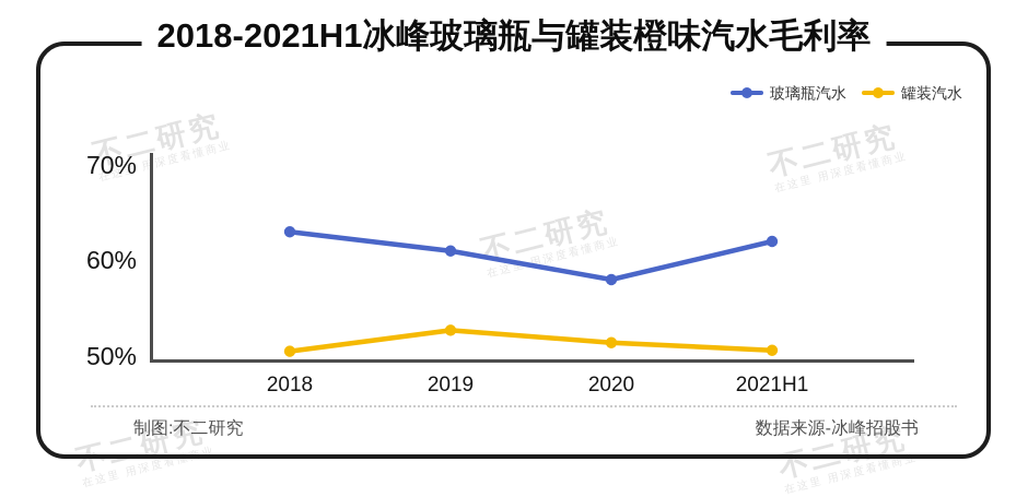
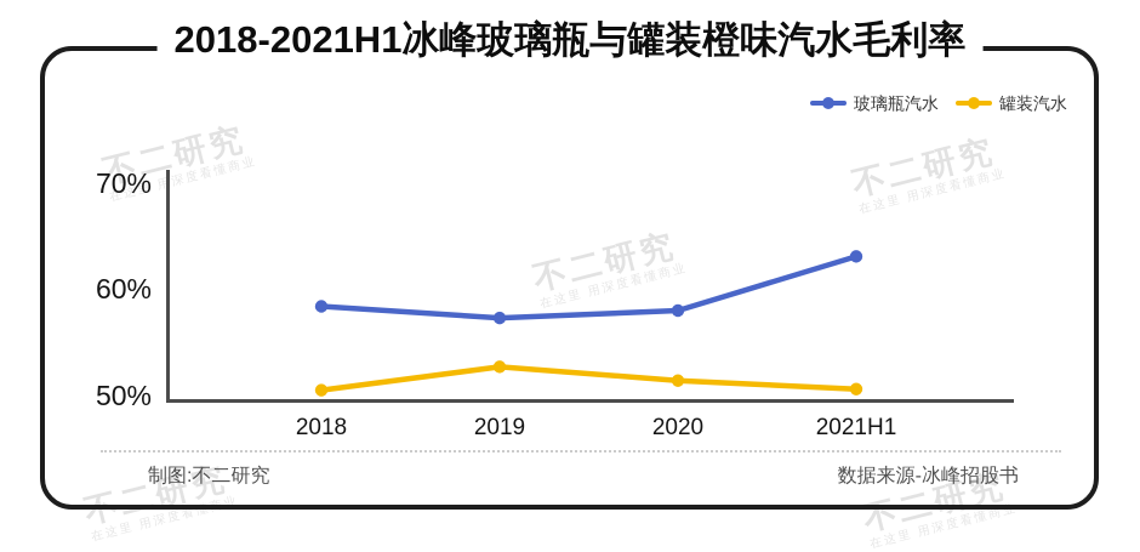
玻璃瓶汽水/2018: 63% -> 58%
玻璃瓶汽水/2019: 61% -> 57%
玻璃瓶汽水/2021H1: 62% -> 63%
